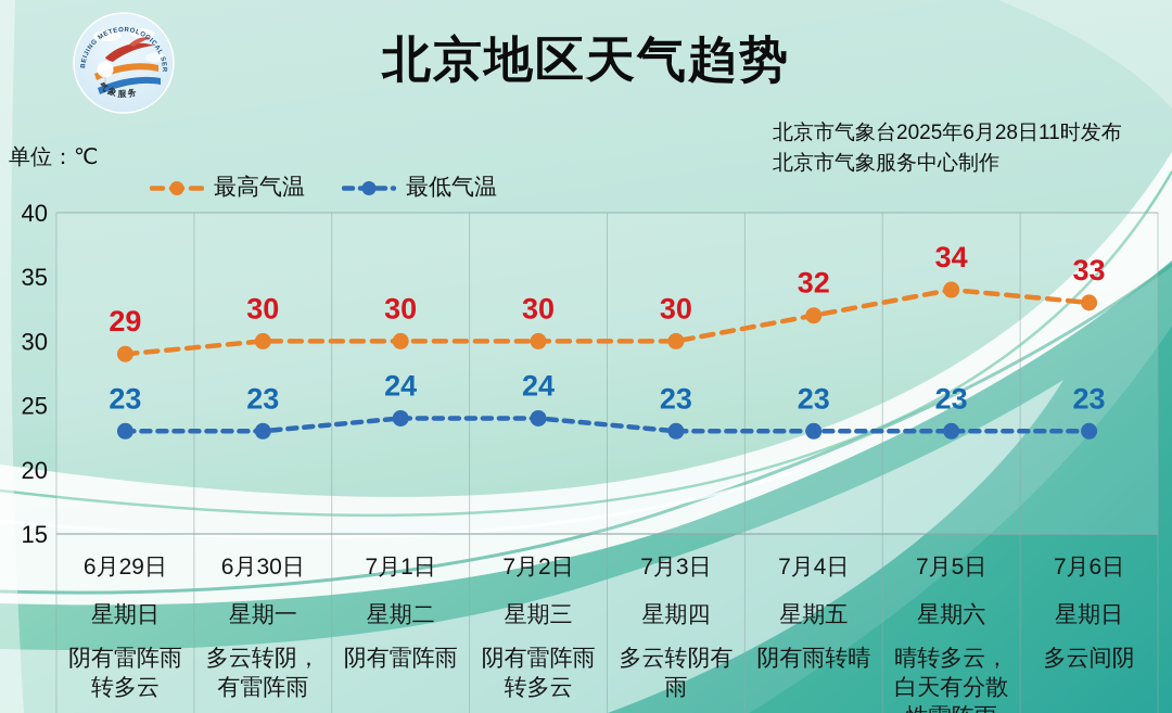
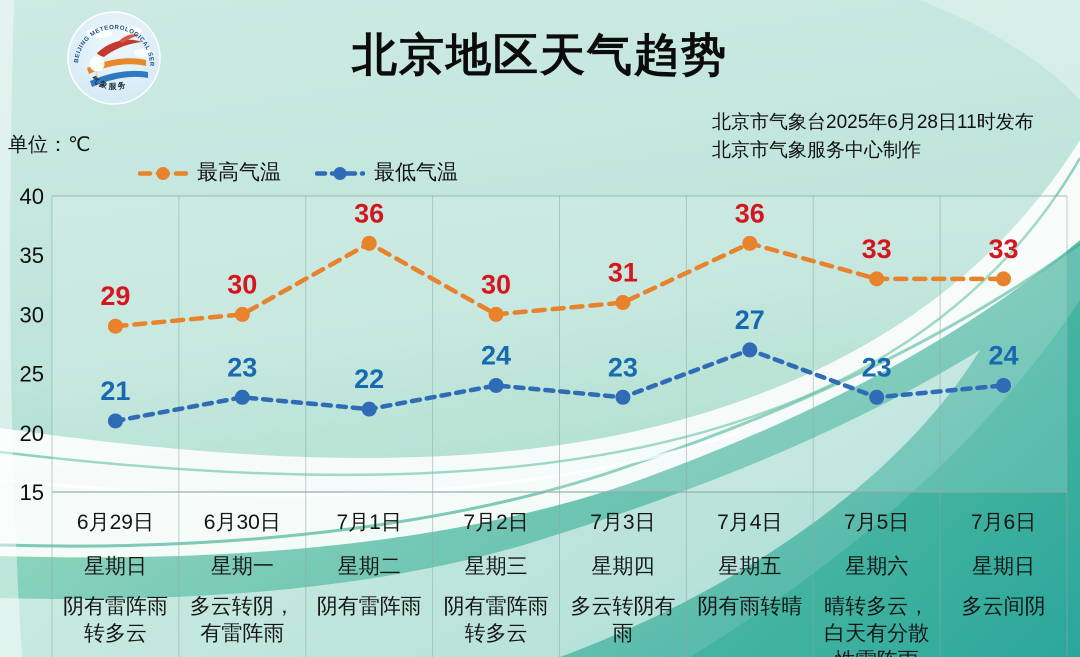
最低气温/6月29日: 23 -> 21
最高气温/7月1日: 30 -> 36
最低气温/7月1日: 24 -> 22
最高气温/7月3日: 30 -> 31
最高气温/7月4日: 32 -> 36
最低气温/7月4日: 23 -> 27
最高气温/7月5日: 34 -> 33
最低气温/7月6日: 23 -> 24
